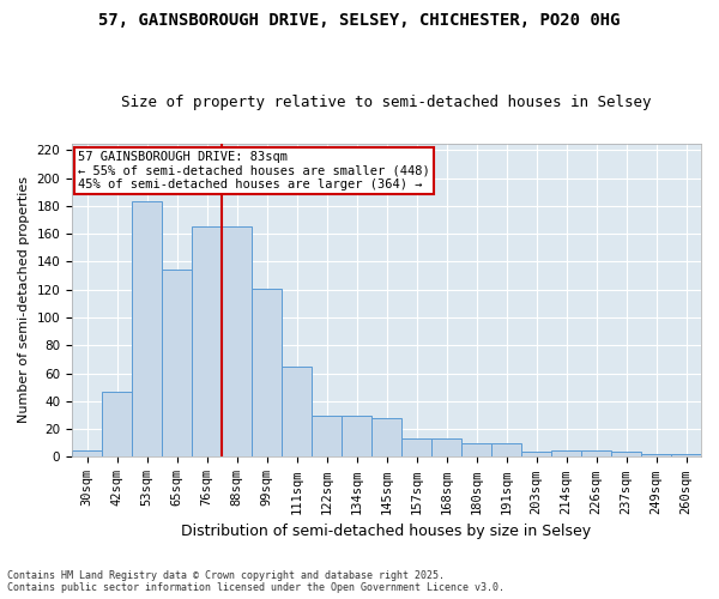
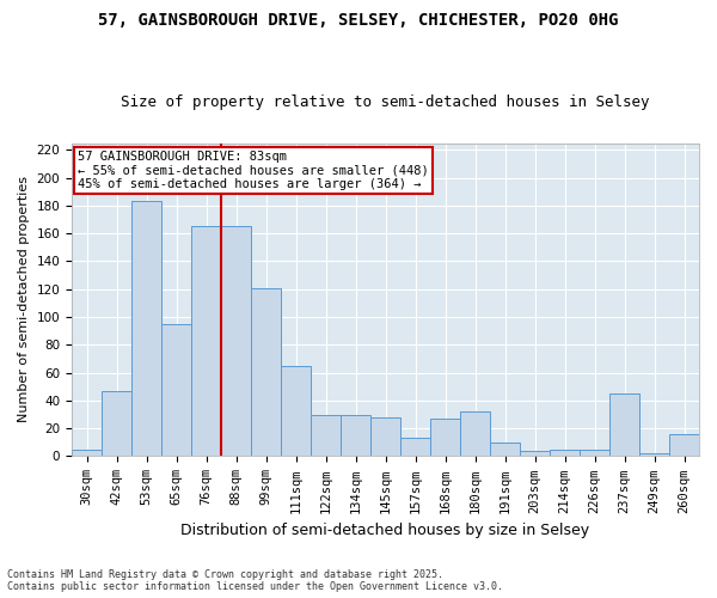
65sqm: 134 -> 95
168sqm: 13 -> 27
180sqm: 10 -> 32
237sqm: 4 -> 45
260sqm: 2 -> 16
